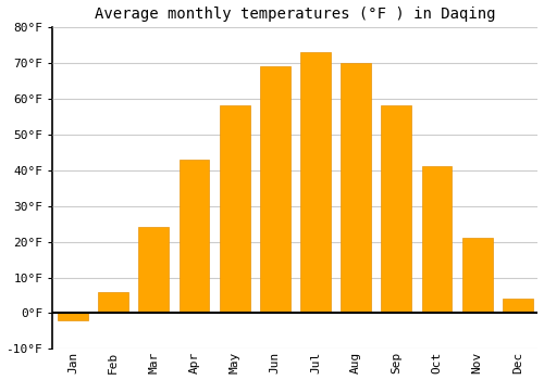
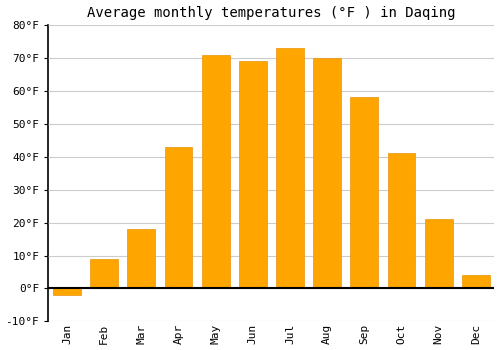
Feb: 6°F -> 9°F
Mar: 24°F -> 18°F
May: 58°F -> 71°F
